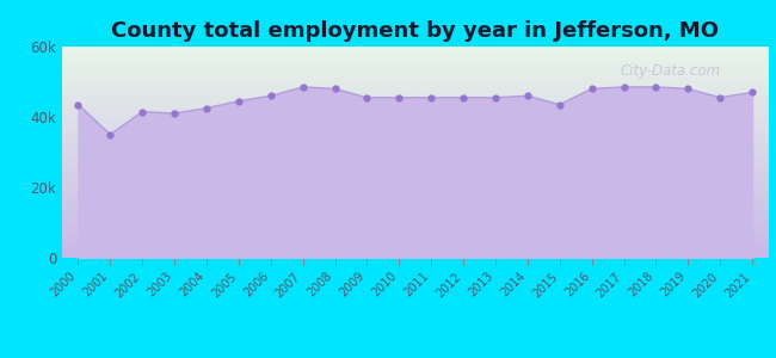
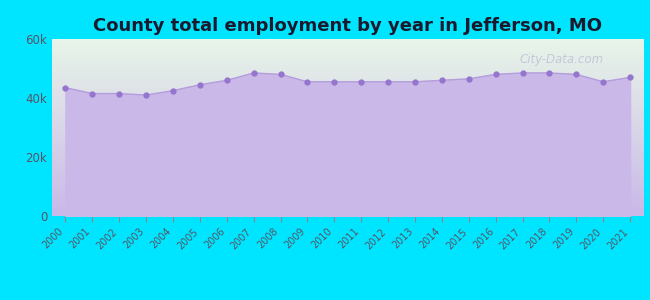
2001: 35.0k -> 41.5k
2015: 43.5k -> 46.5k
